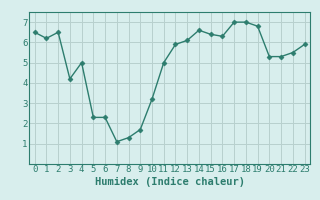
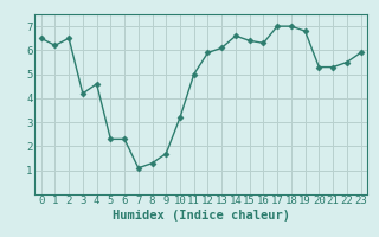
4: 5.0 -> 4.6
